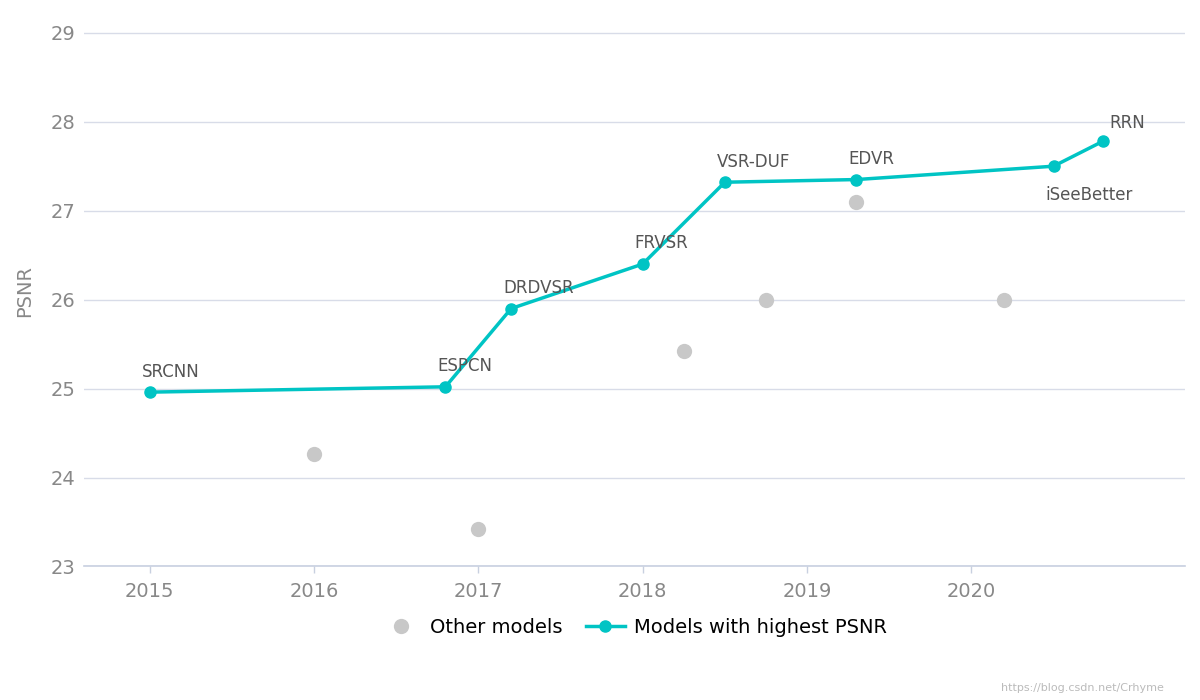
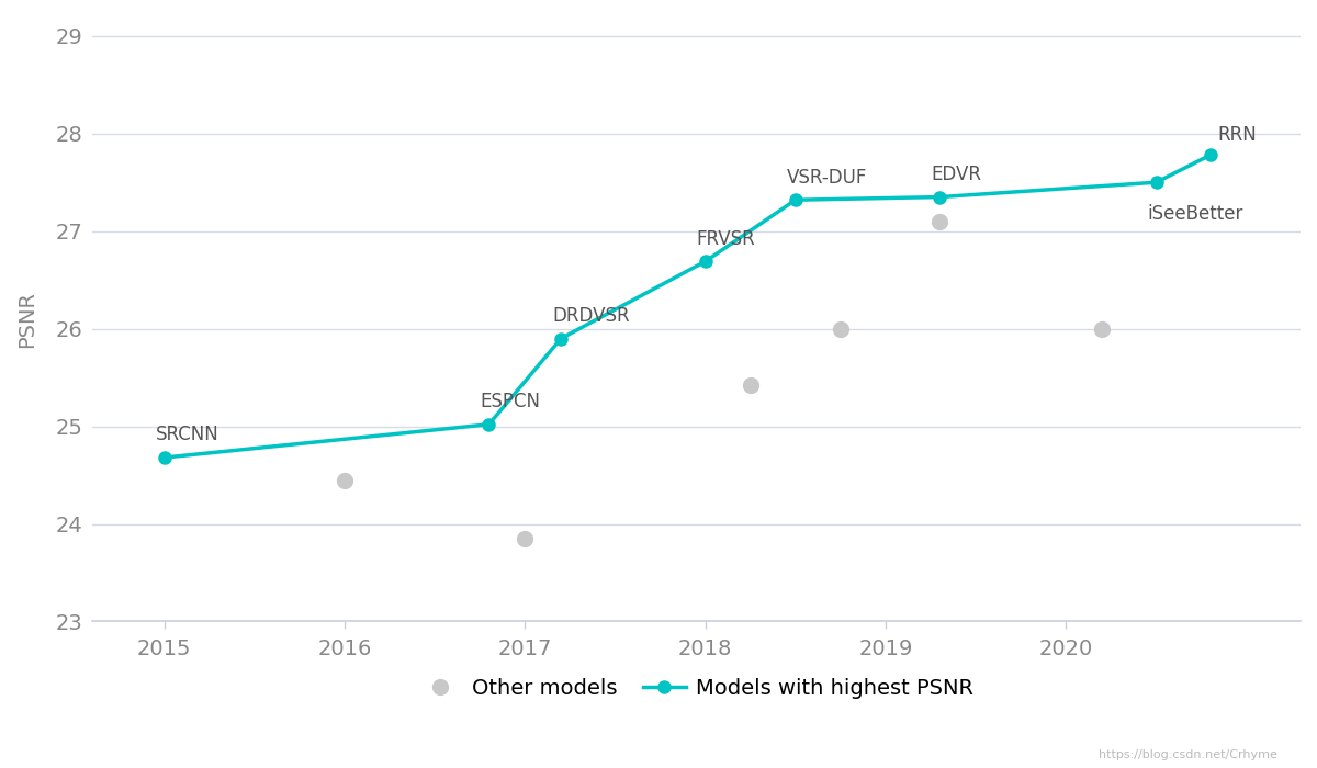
Models with highest PSNR/2015: 24.96 -> 24.68
Other models/2016: 24.26 -> 24.45
Other models/2017: 23.42 -> 23.85
Models with highest PSNR/2018: 26.40 -> 26.69
